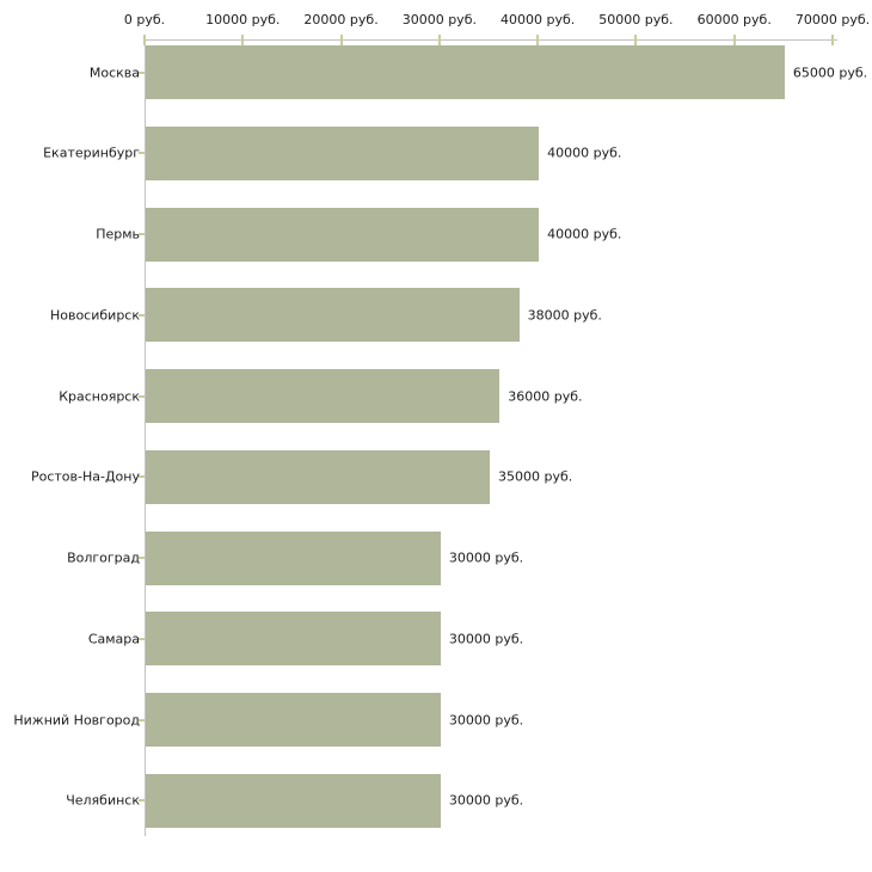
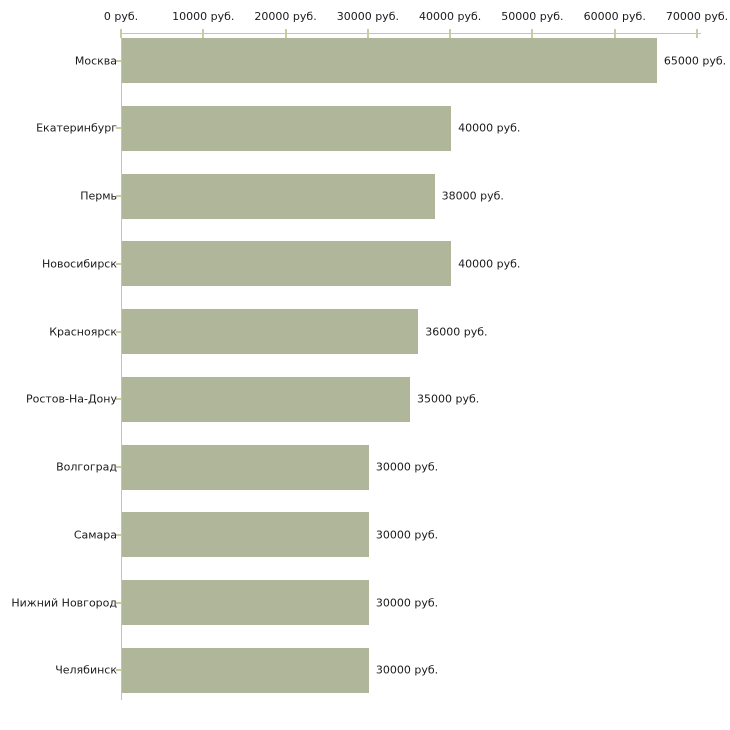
Пермь: 40000 -> 38000
Новосибирск: 38000 -> 40000
